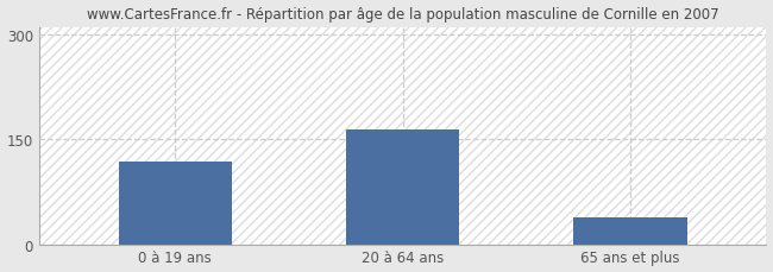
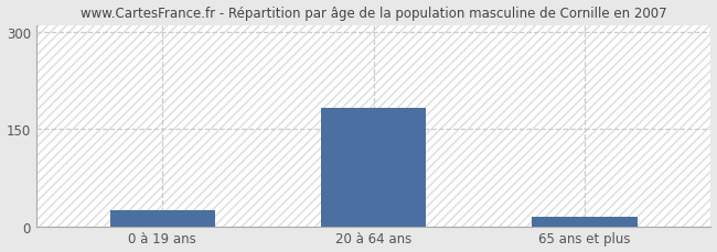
0 à 19 ans: 118 -> 25
20 à 64 ans: 164 -> 182
65 ans et plus: 38 -> 15
